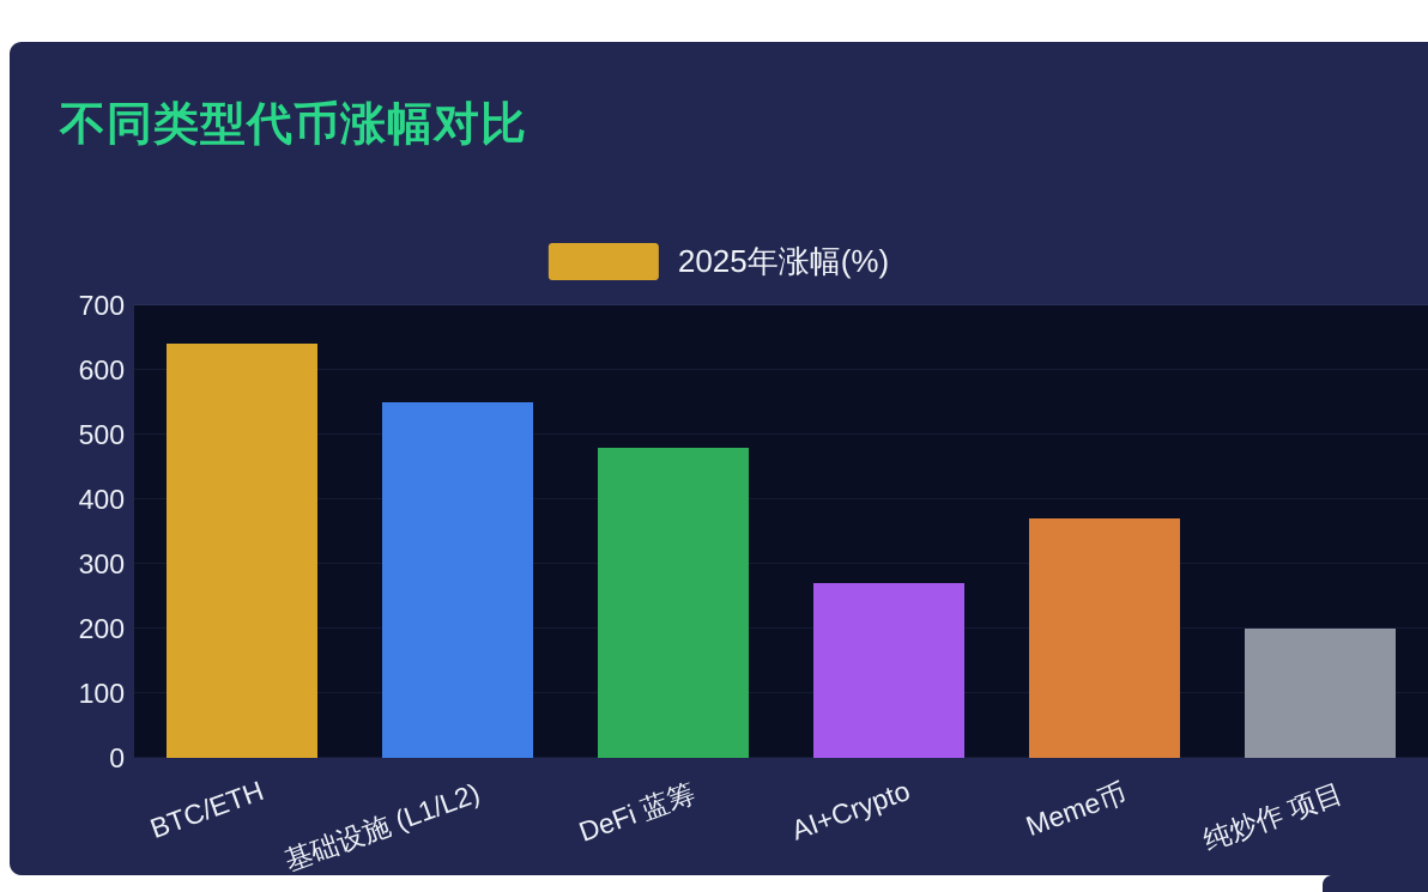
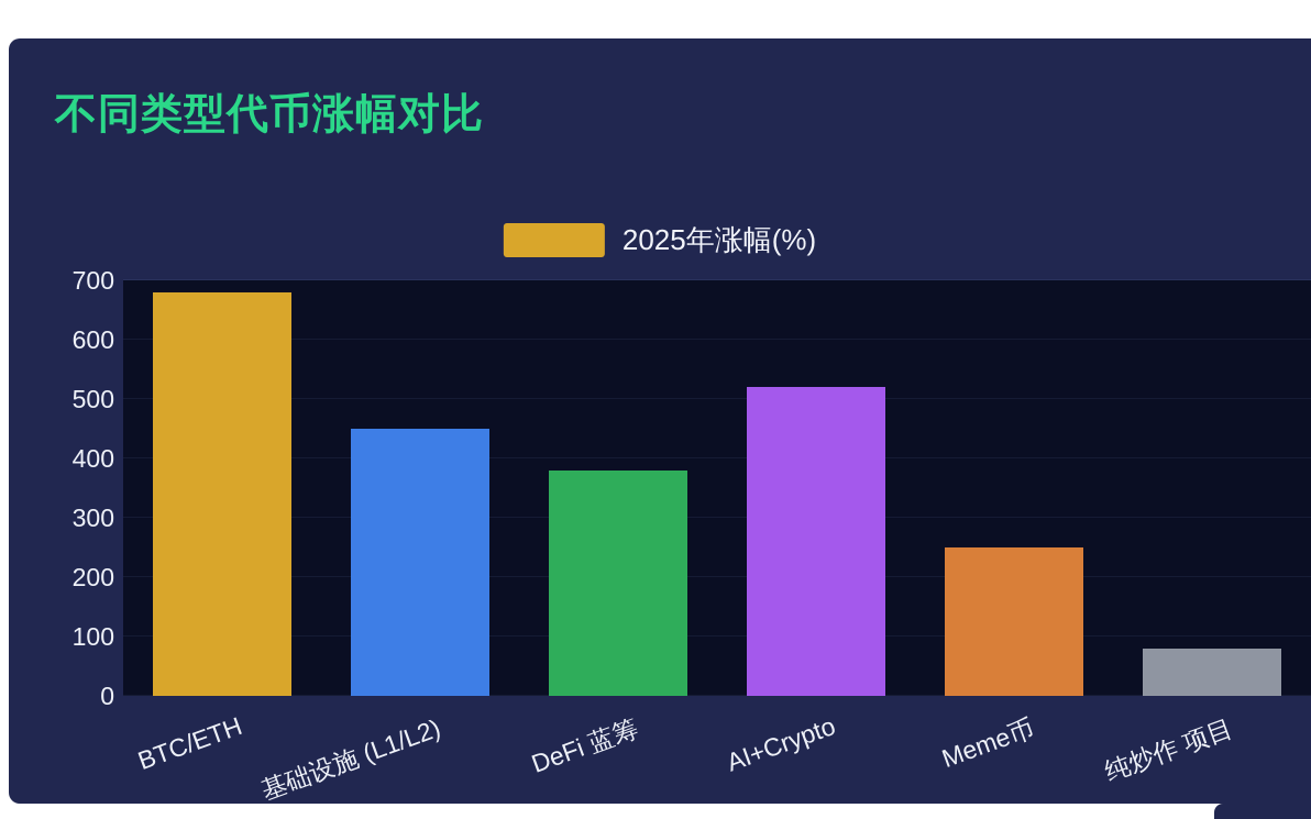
BTC/ETH: 640 -> 680
基础设施 (L1/L2): 550 -> 450
DeFi 蓝筹: 480 -> 380
AI+Crypto: 270 -> 520
Meme币: 370 -> 250
纯炒作 项目: 200 -> 80
